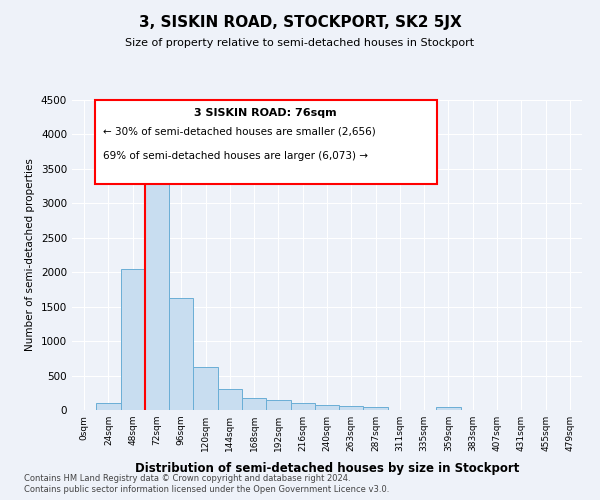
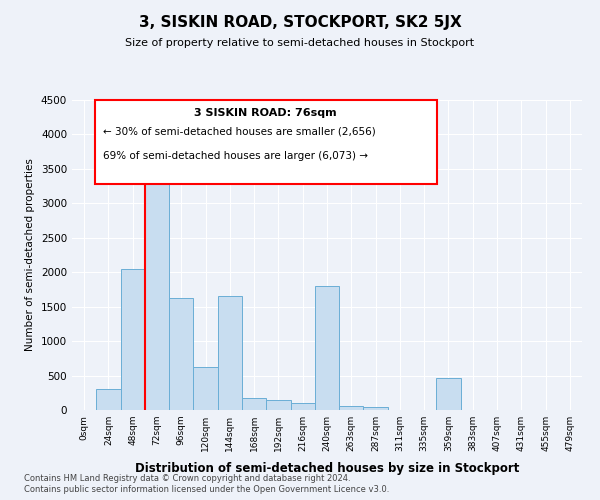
24sqm: 100 -> 300
144sqm: 300 -> 1660
240sqm: 80 -> 1800
359sqm: 40 -> 460
